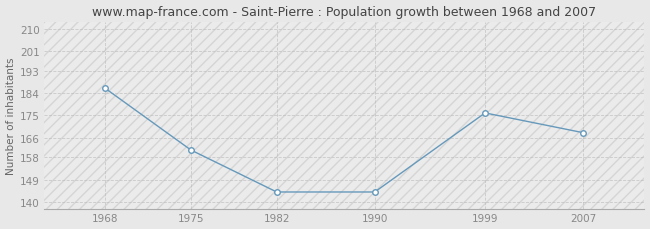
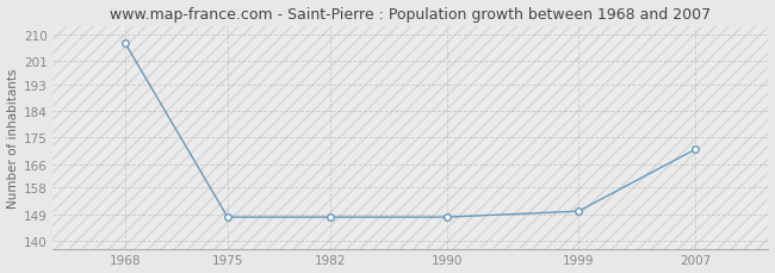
1968: 186 -> 207
1975: 161 -> 148
1982: 144 -> 148
1990: 144 -> 148
1999: 176 -> 150
2007: 168 -> 171
